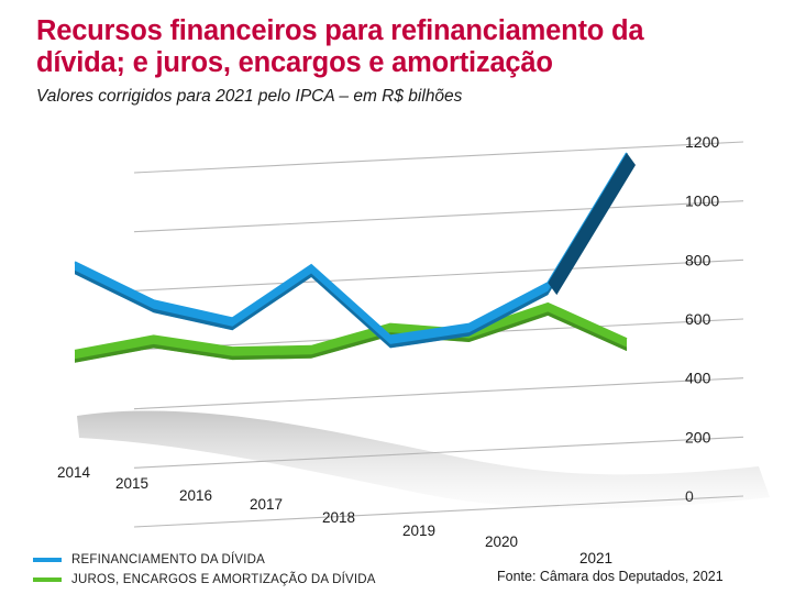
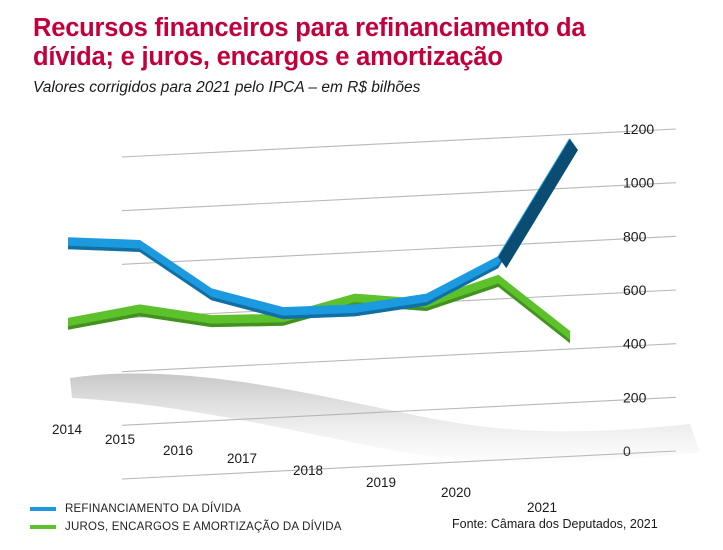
REFINANCIAMENTO DA DÍVIDA/2015: 700 -> 820
REFINANCIAMENTO DA DÍVIDA/2017: 820 -> 570
JUROS, ENCARGOS E AMORTIZAÇÃO DA DÍVIDA/2021: 570 -> 480
